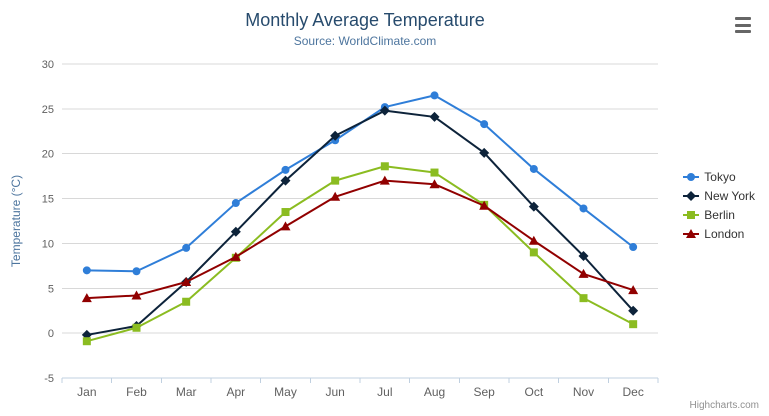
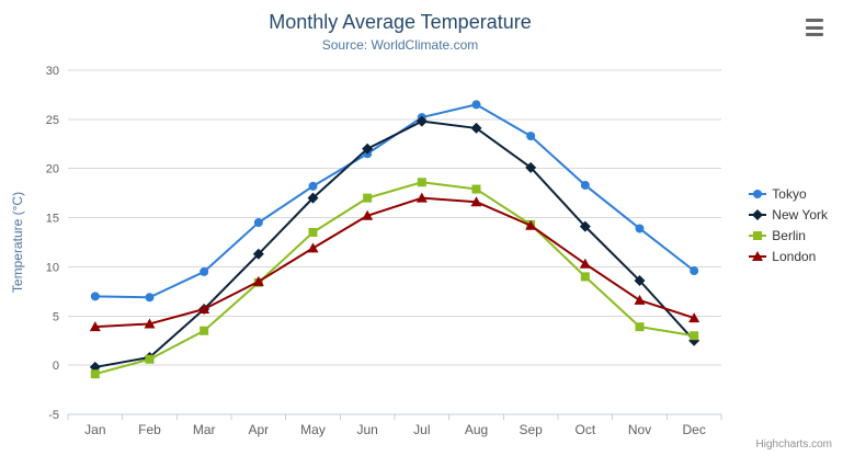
Berlin/Dec: 1 -> 3
